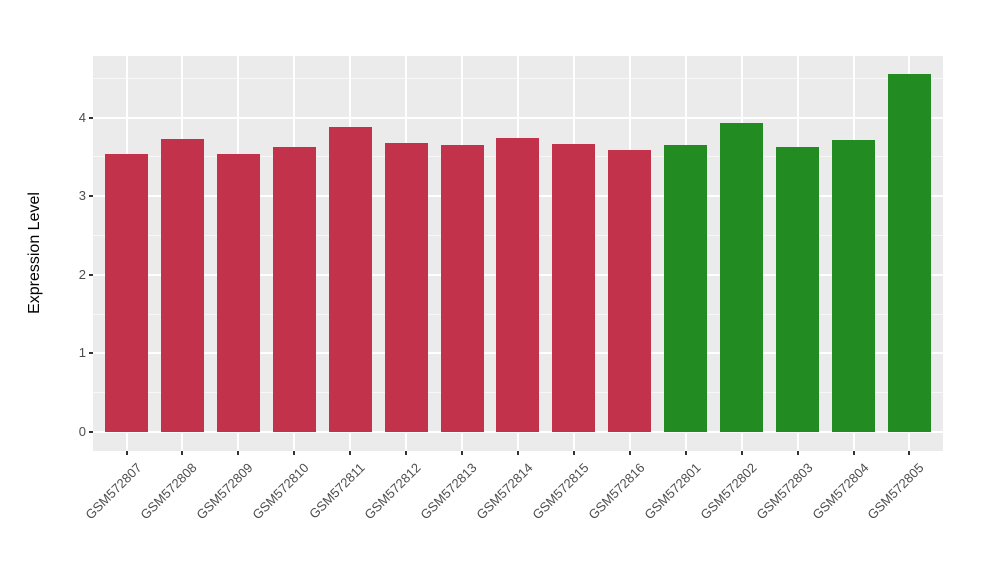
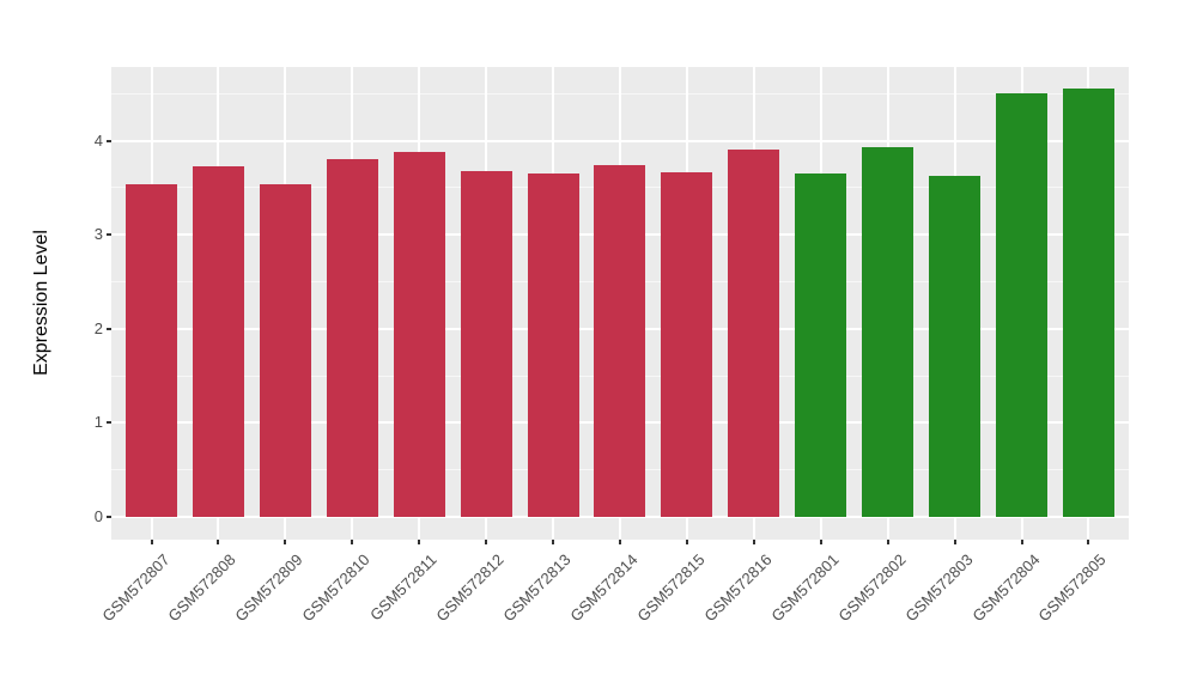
GSM572810: 3.6 -> 3.8
GSM572816: 3.6 -> 3.9
GSM572804: 3.7 -> 4.5
